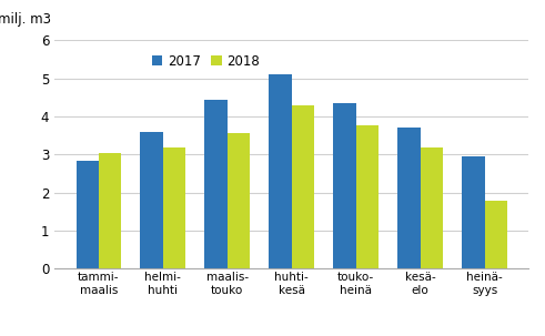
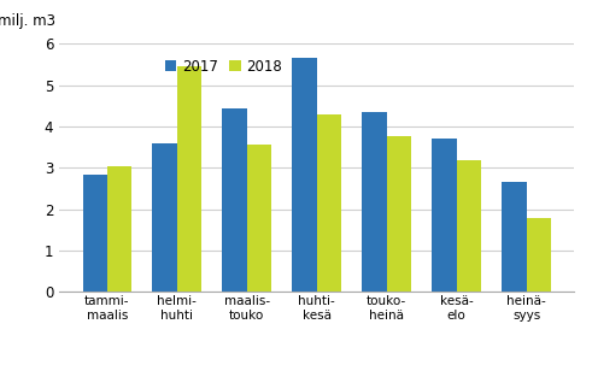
2018/helmi- huhti: 3.20 -> 5.45
2017/huhti- kesä: 5.10 -> 5.65
2017/heinä- syys: 2.95 -> 2.65
